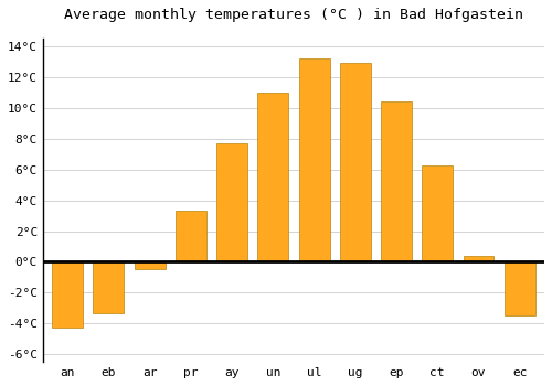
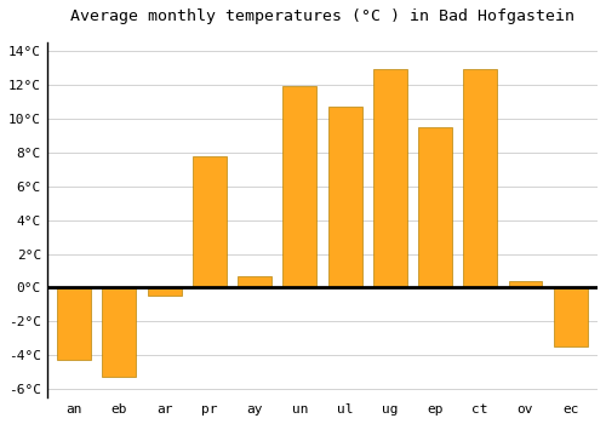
eb: -3.3°C -> -5.3°C
pr: 3.3°C -> 7.8°C
ay: 7.7°C -> 0.7°C
un: 11.0°C -> 11.9°C
ul: 13.2°C -> 10.7°C
ep: 10.4°C -> 9.5°C
ct: 6.3°C -> 12.9°C
